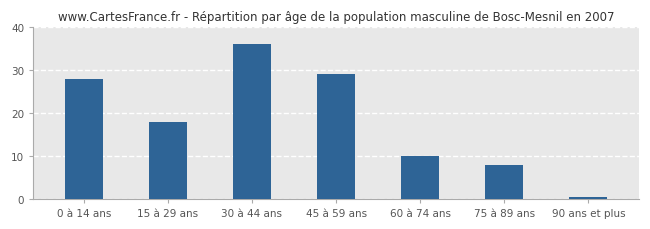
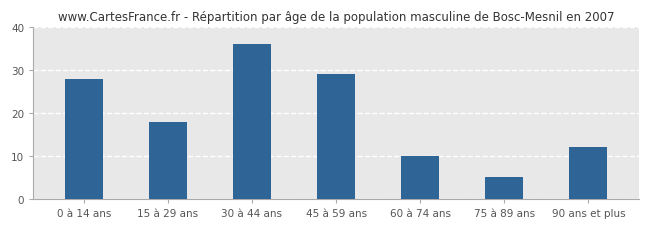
75 à 89 ans: 8.0 -> 5.0
90 ans et plus: 0.5 -> 12.0
